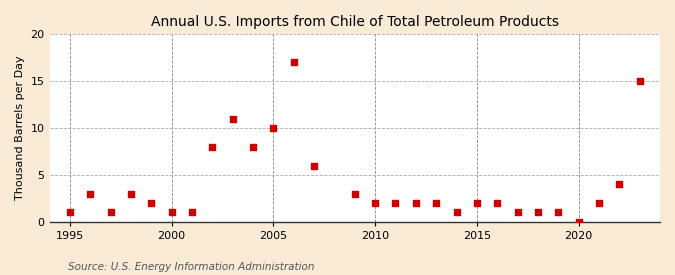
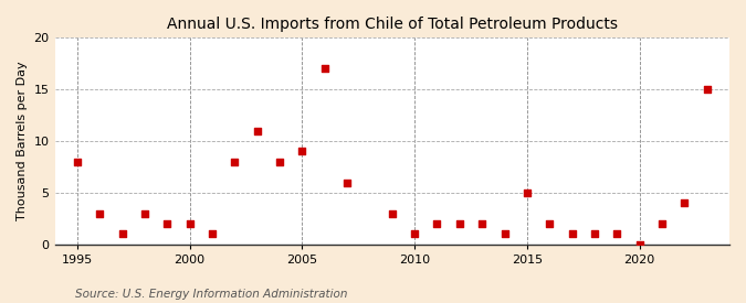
1995: 1 -> 8
2000: 1 -> 2
2005: 10 -> 9
2010: 2 -> 1
2015: 2 -> 5
